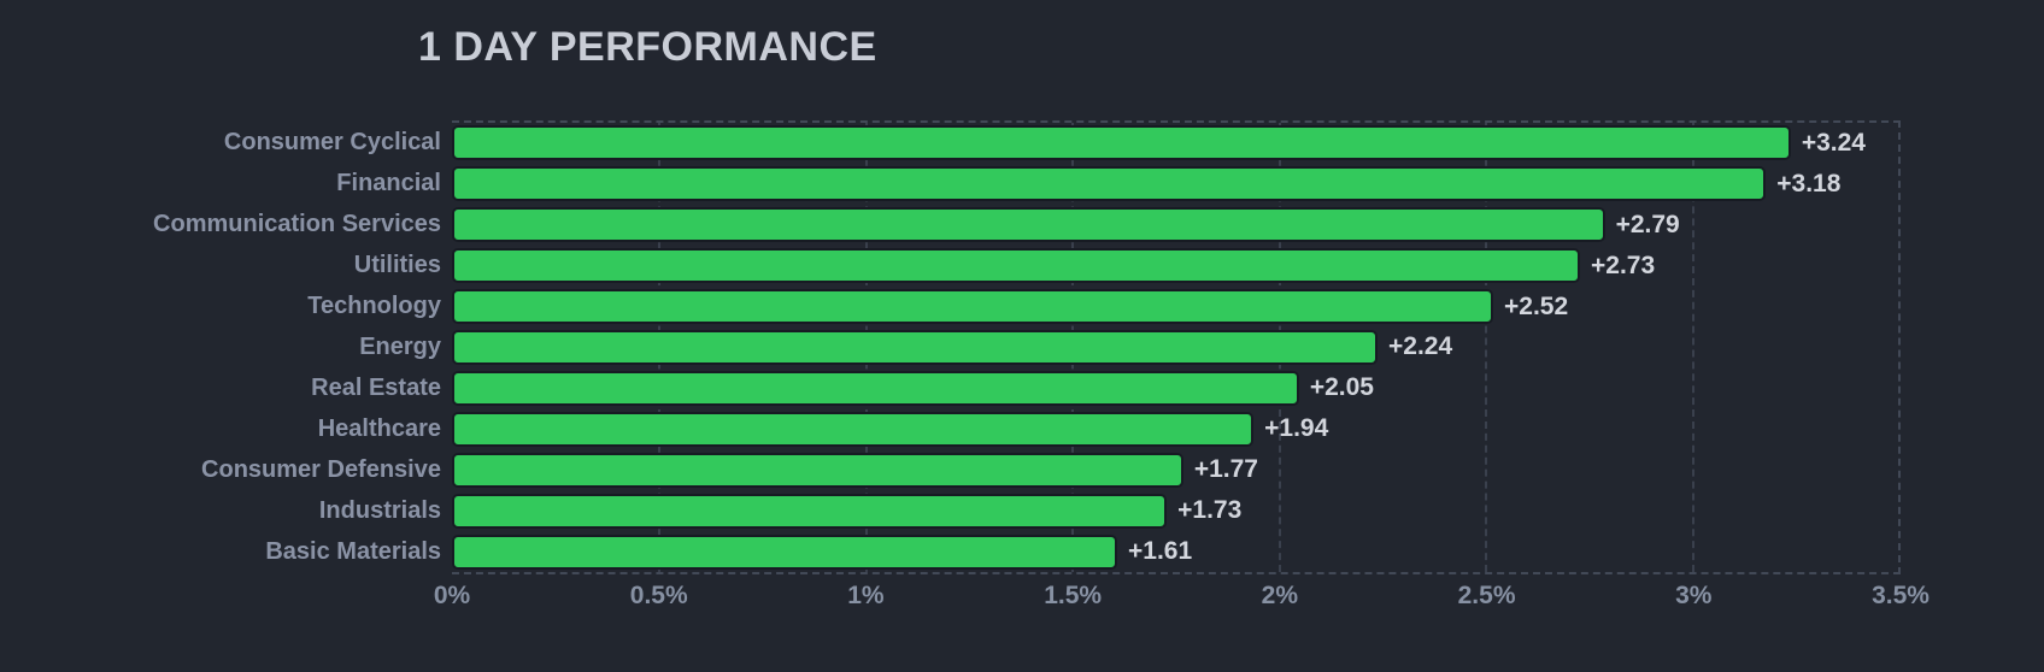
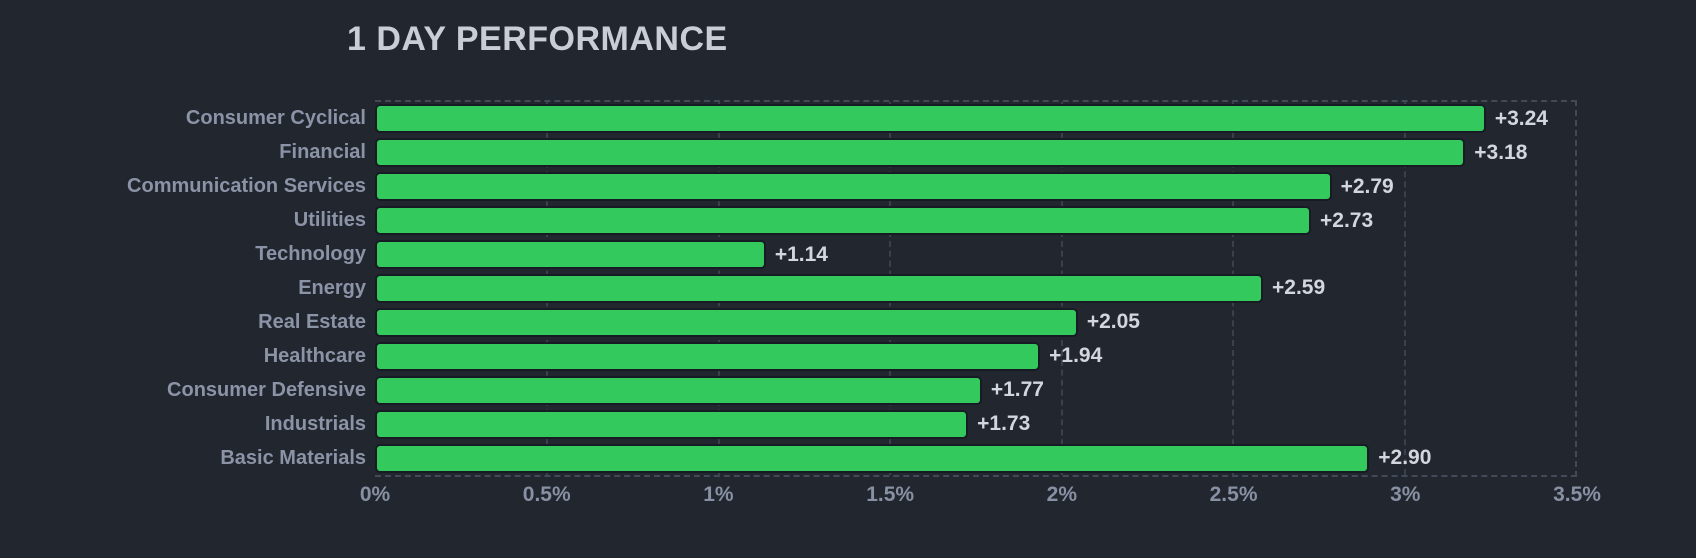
Technology: +2.52 -> +1.14
Energy: +2.24 -> +2.59
Basic Materials: +1.61 -> +2.90
